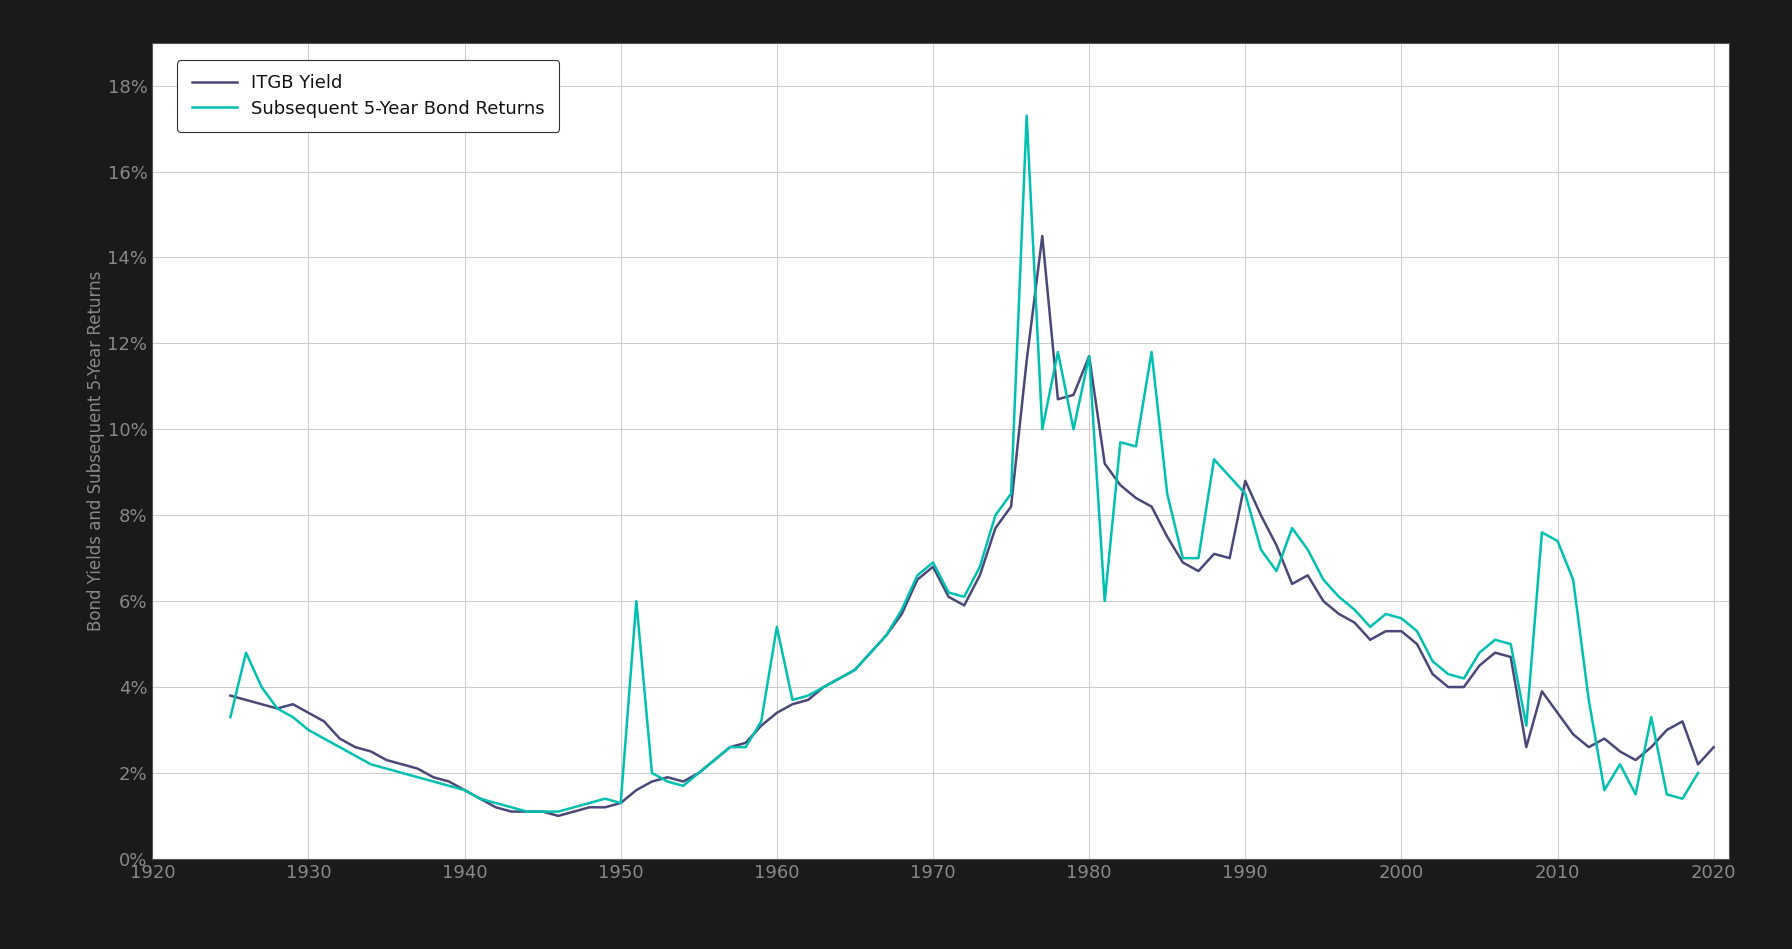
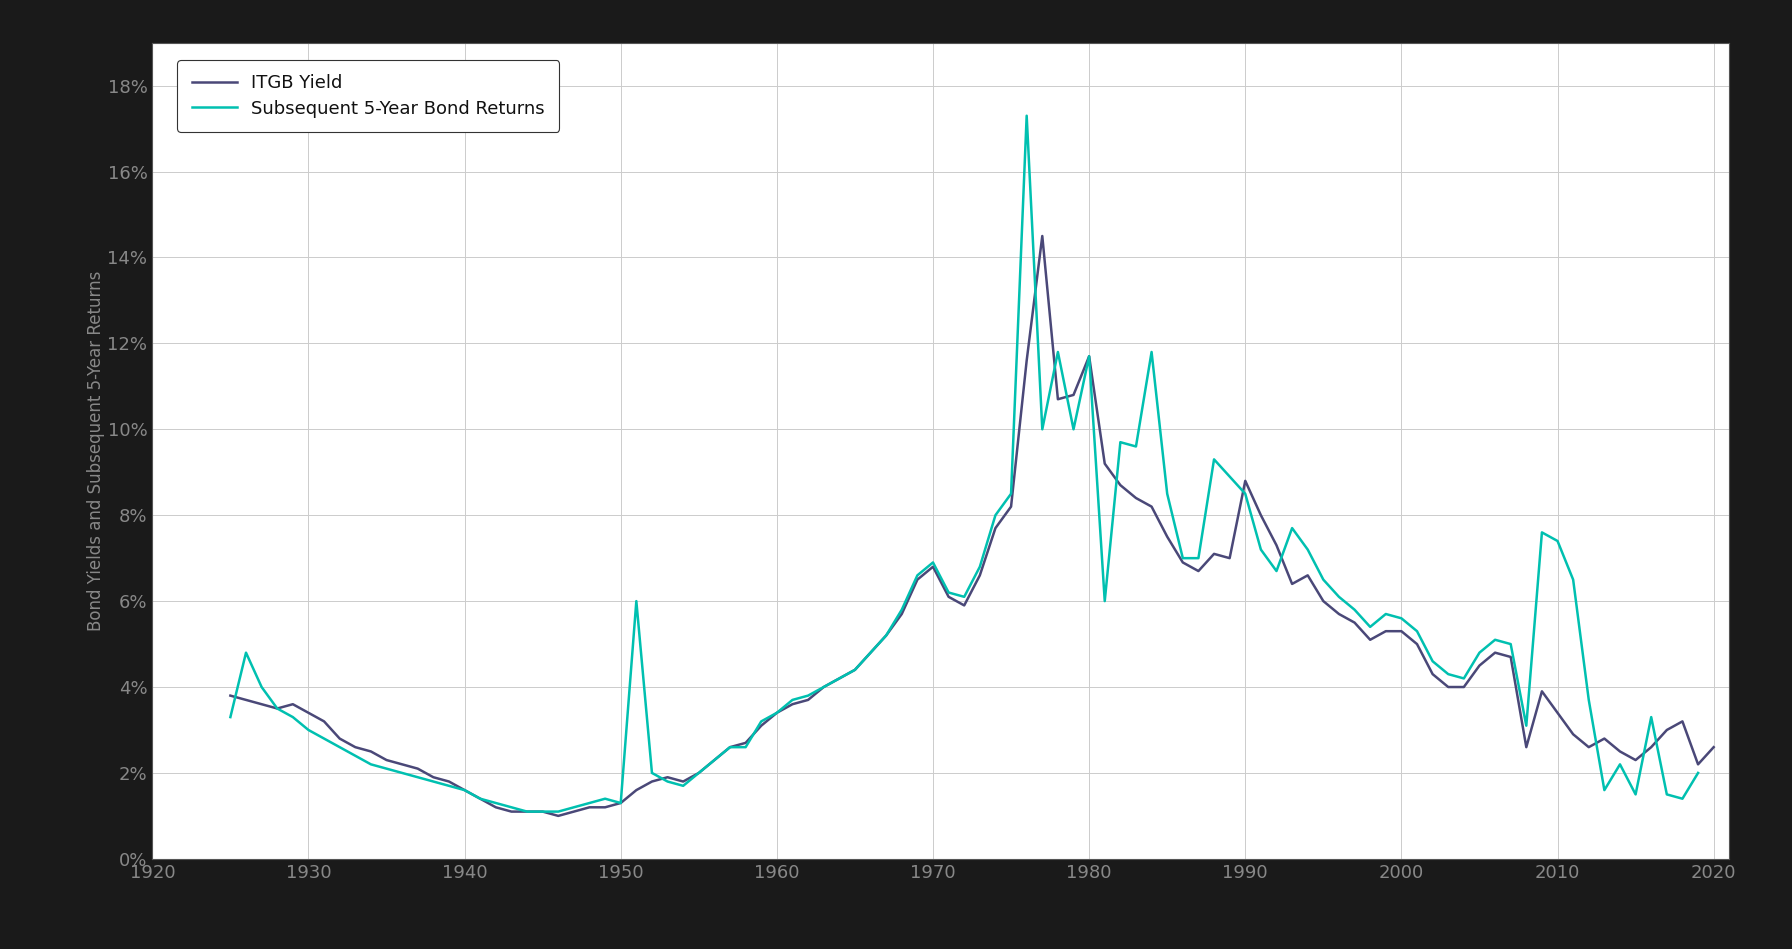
Subsequent 5-Year Bond Returns/1960: 5.4% -> 3.4%
